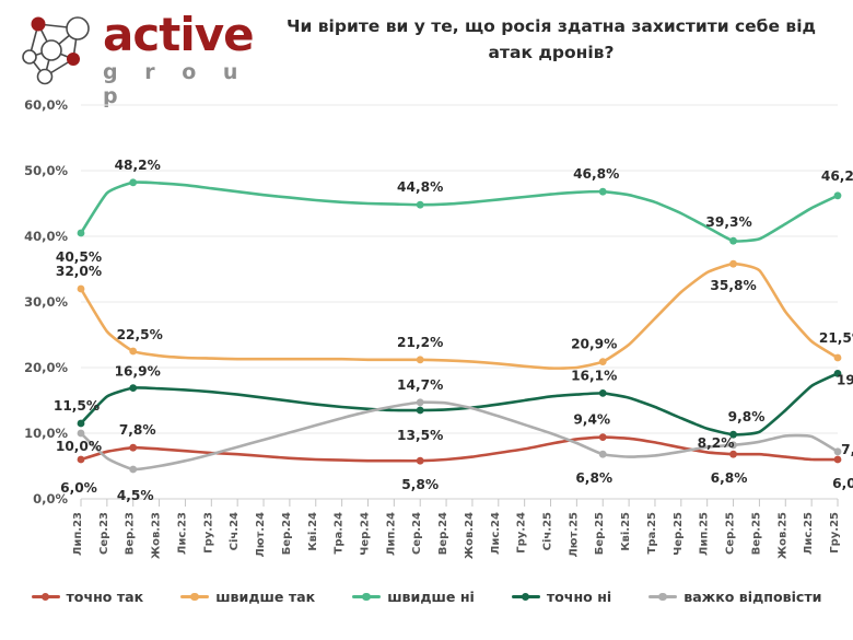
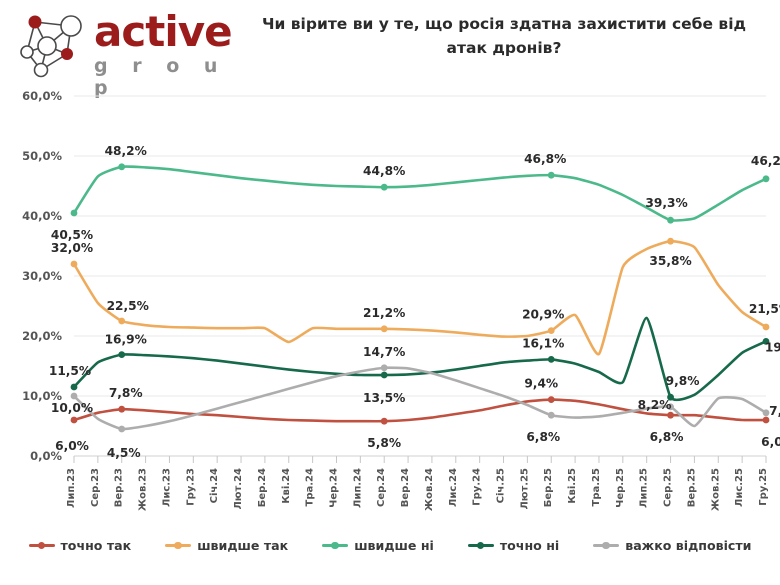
швидше так/Кві.24: 21% -> 19%
швидше так/Тра.25: 28% -> 17%
точно ні/Лип.25: 11% -> 23%
важко відповісти/Вер.25: 9% -> 5%
